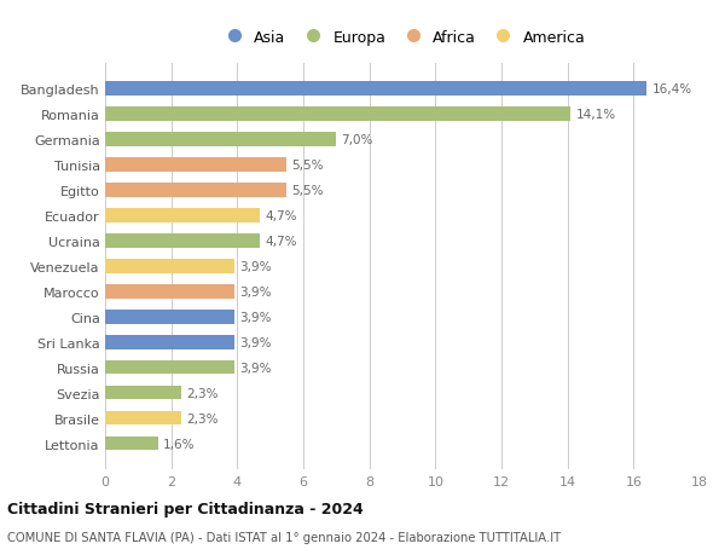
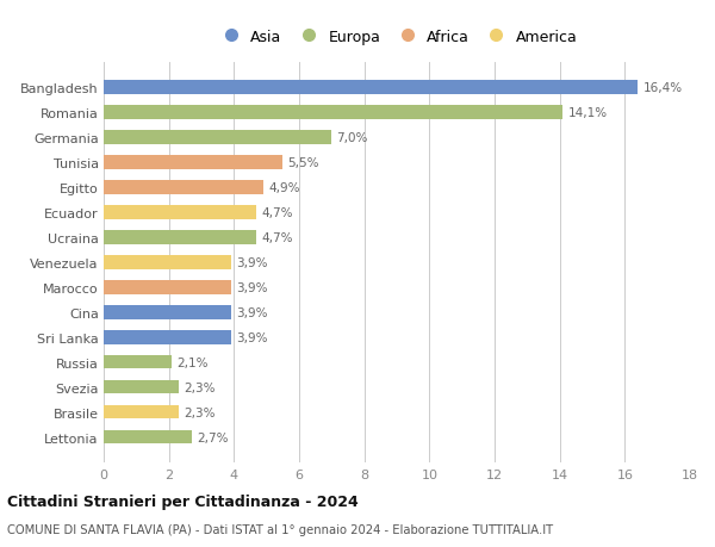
Egitto: 5,5% -> 4,9%
Russia: 3,9% -> 2,1%
Lettonia: 1,6% -> 2,7%
